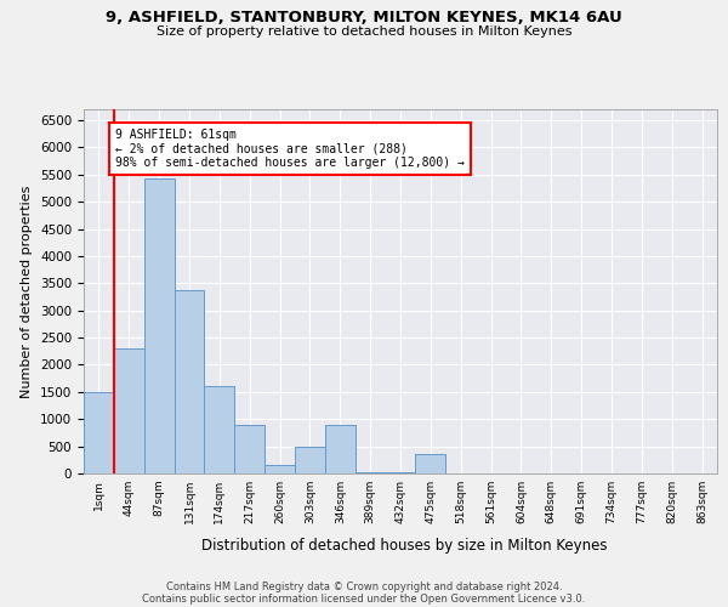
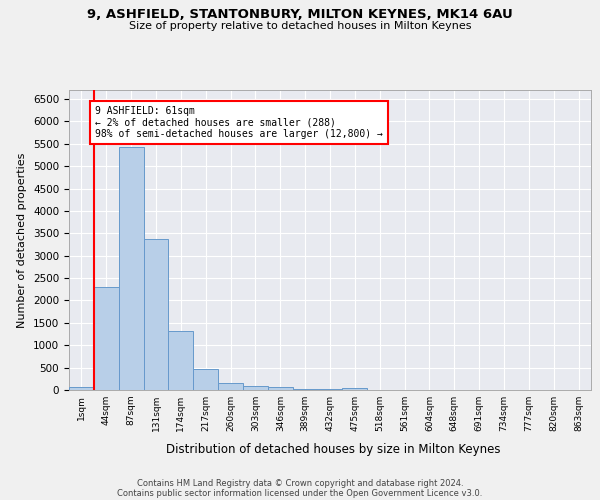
1sqm: 1500 -> 70
174sqm: 1600 -> 1310
217sqm: 900 -> 480
303sqm: 500 -> 100
346sqm: 900 -> 60
475sqm: 350 -> 60
